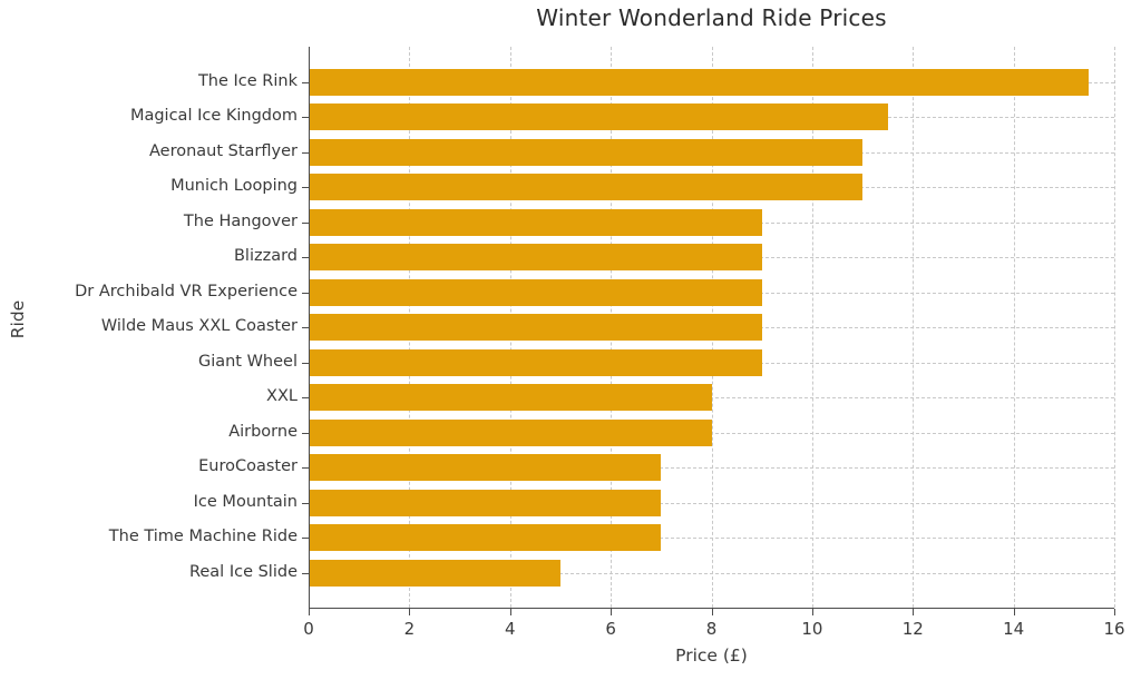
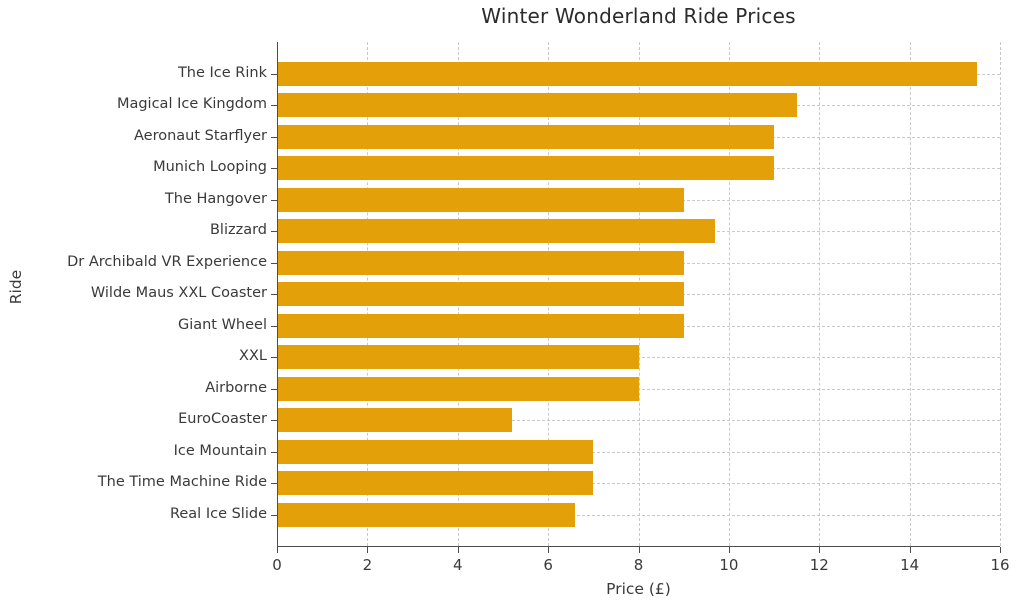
Blizzard: 9.0 -> 9.7
EuroCoaster: 7.0 -> 5.2
Real Ice Slide: 5.0 -> 6.6
